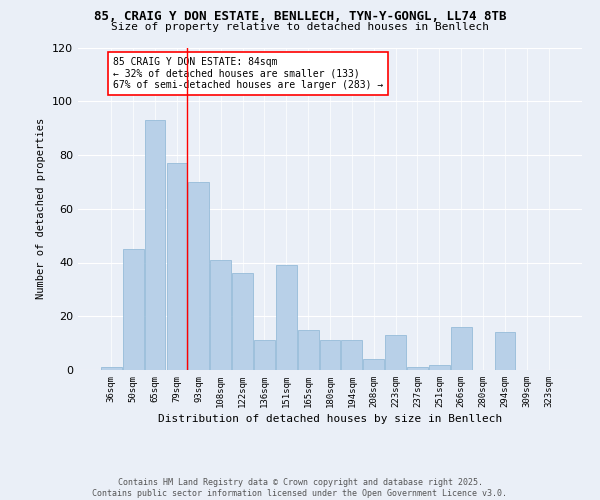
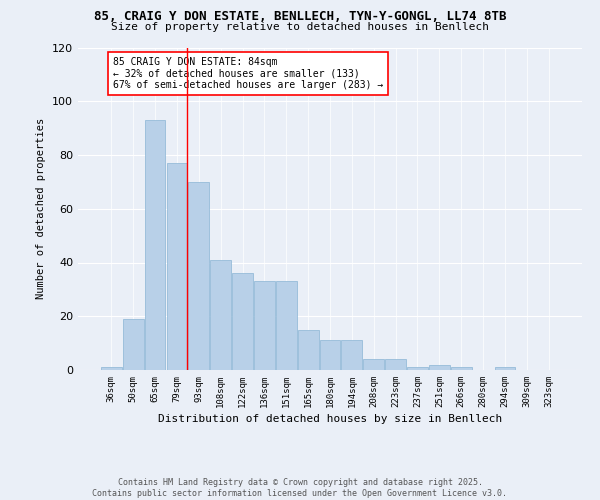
50sqm: 45 -> 19
136sqm: 11 -> 33
151sqm: 39 -> 33
223sqm: 13 -> 4
266sqm: 16 -> 1
294sqm: 14 -> 1
